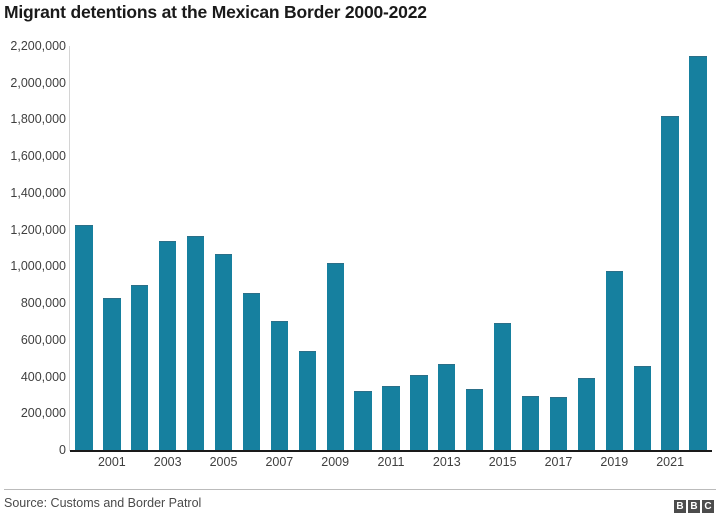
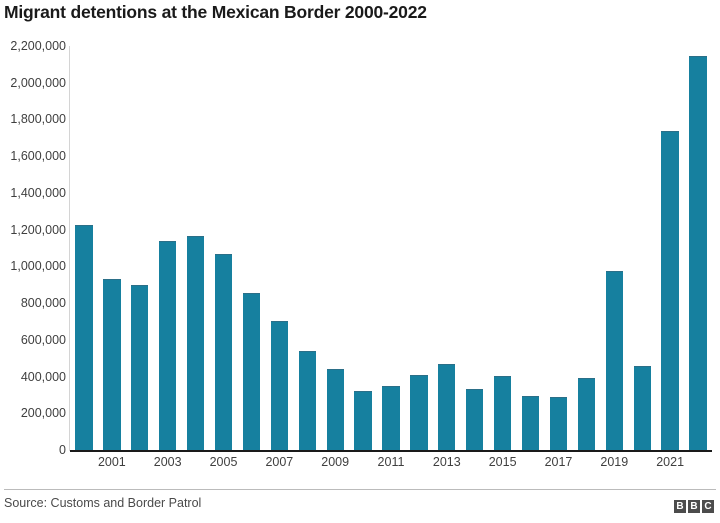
2001: 830000 -> 930000
2009: 1020000 -> 440000
2015: 690000 -> 400000
2021: 1820000 -> 1740000
